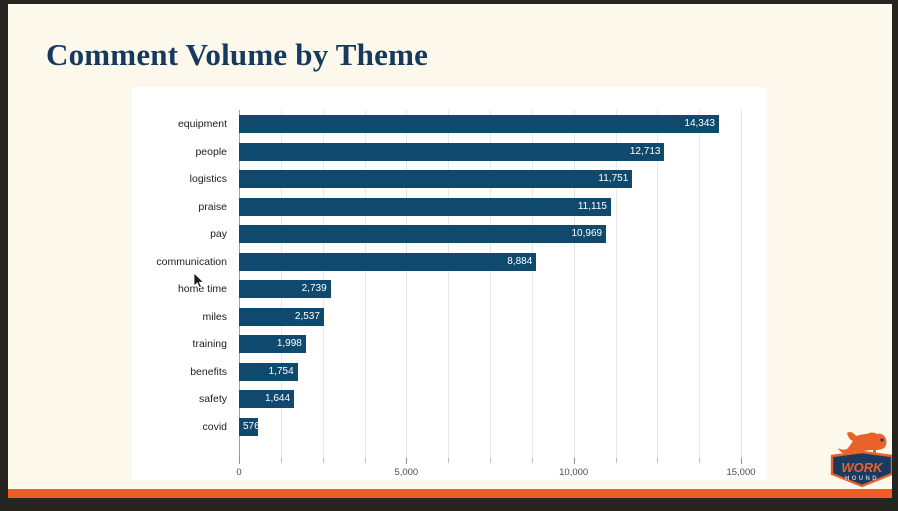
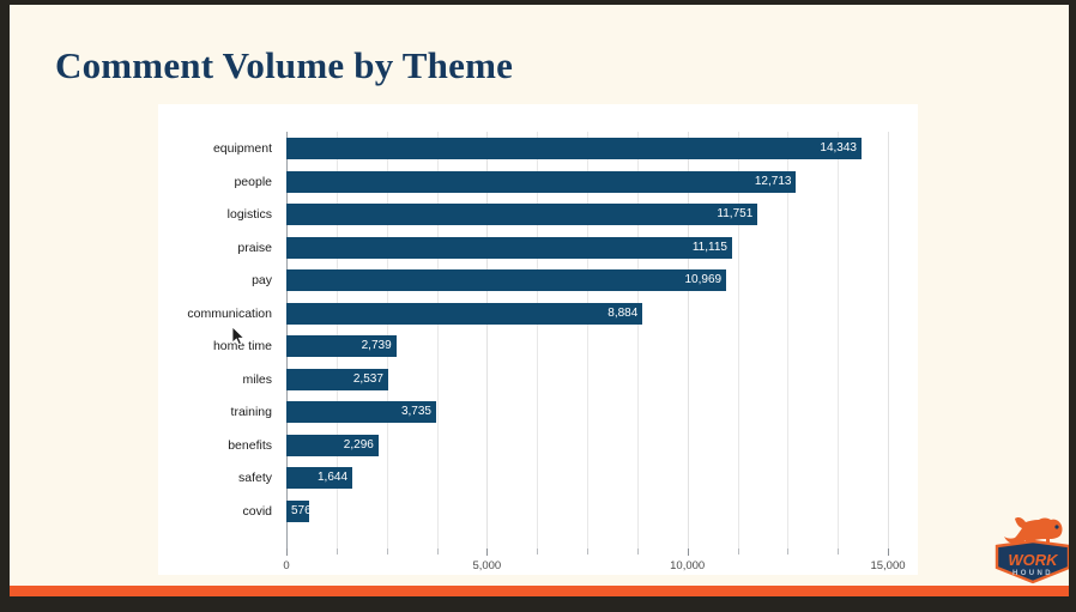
training: 1,998 -> 3,735
benefits: 1,754 -> 2,296
